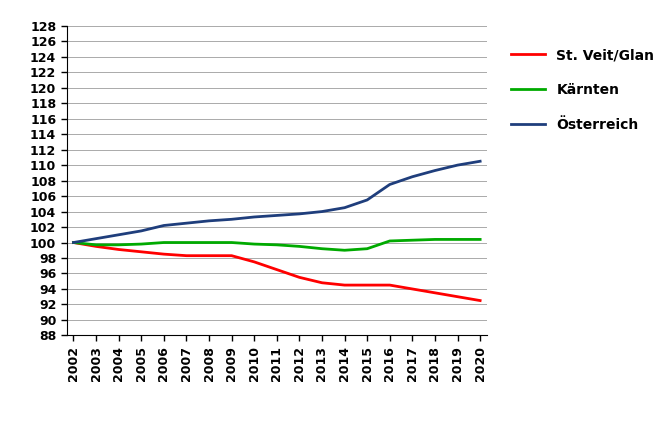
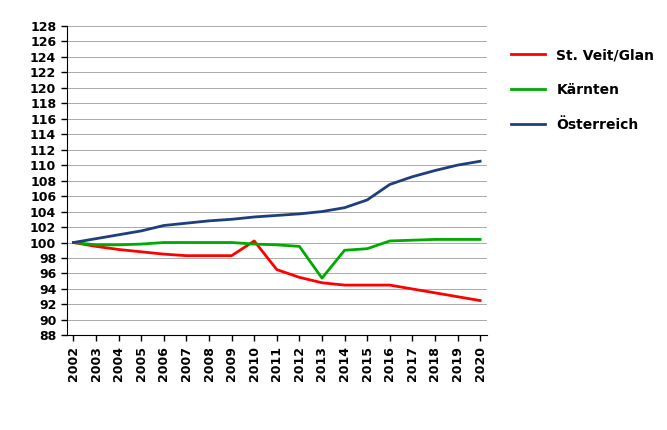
St. Veit/Glan/2010: 97.5 -> 100.2
Kärnten/2013: 99.2 -> 95.4
